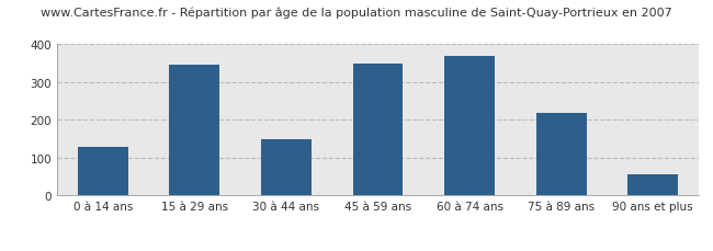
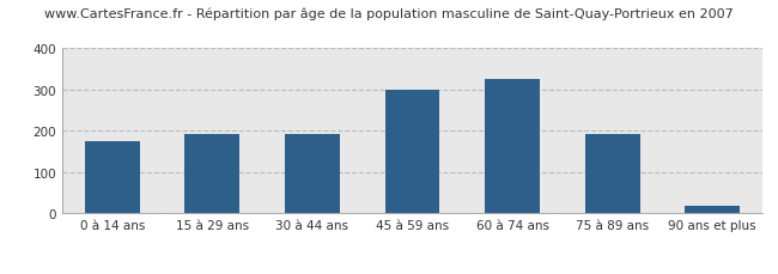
0 à 14 ans: 130 -> 175
15 à 29 ans: 345 -> 192
30 à 44 ans: 150 -> 193
45 à 59 ans: 350 -> 300
60 à 74 ans: 370 -> 325
75 à 89 ans: 220 -> 193
90 ans et plus: 55 -> 18
